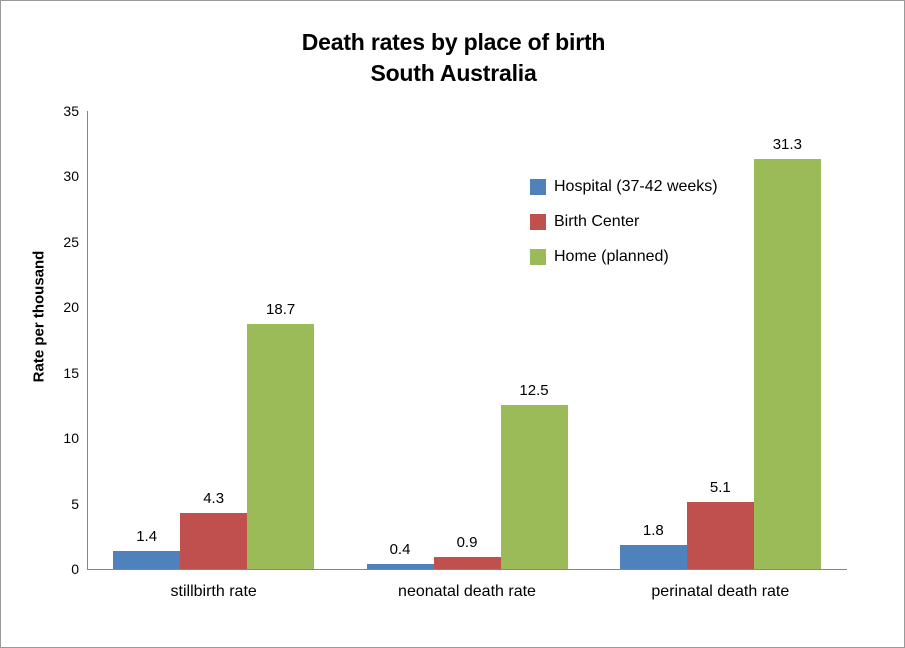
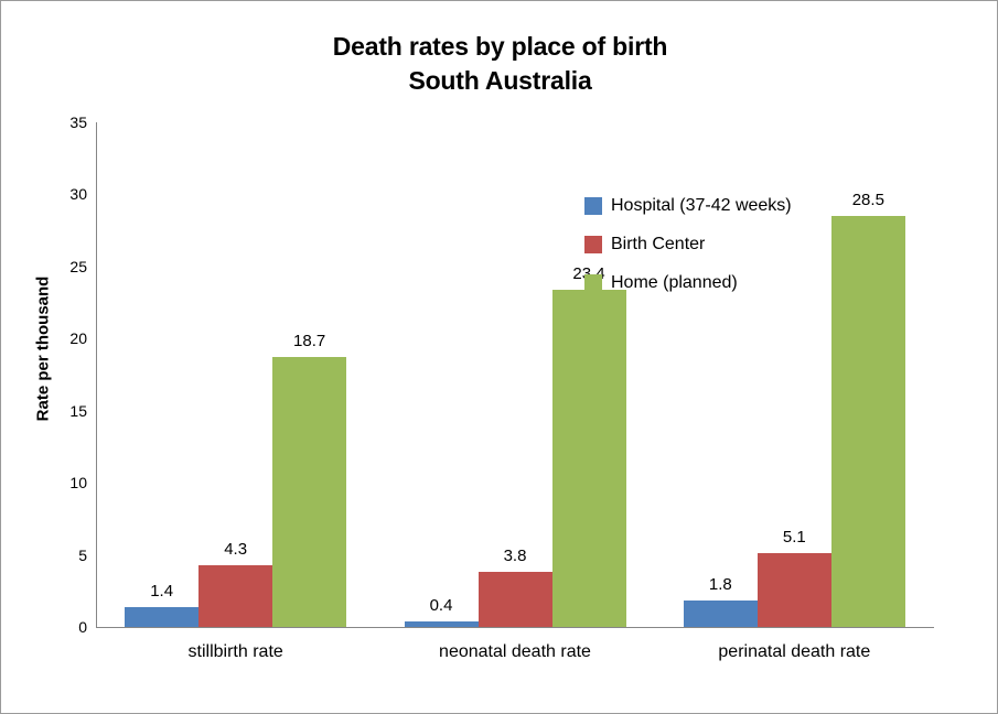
Birth Center/neonatal death rate: 0.9 -> 3.8
Home (planned)/neonatal death rate: 12.5 -> 23.4
Home (planned)/perinatal death rate: 31.3 -> 28.5
